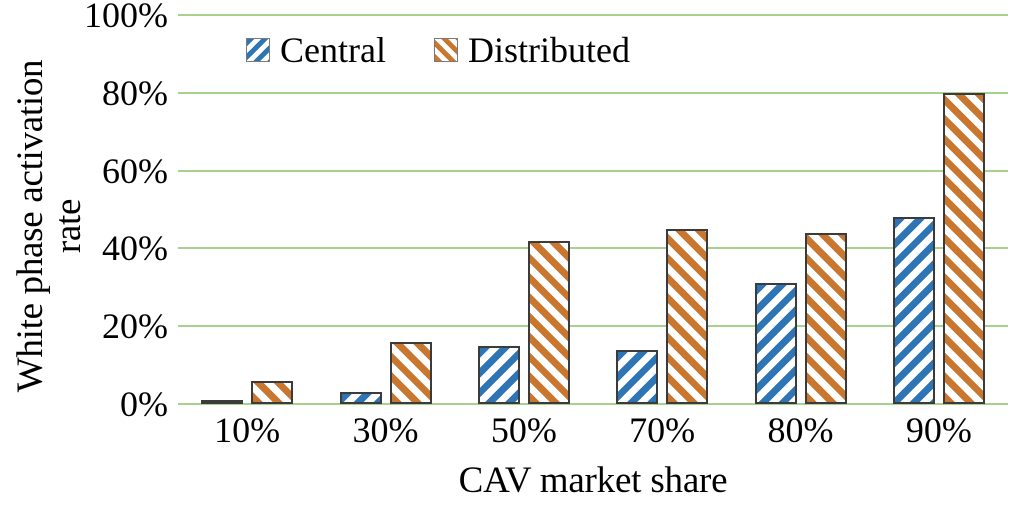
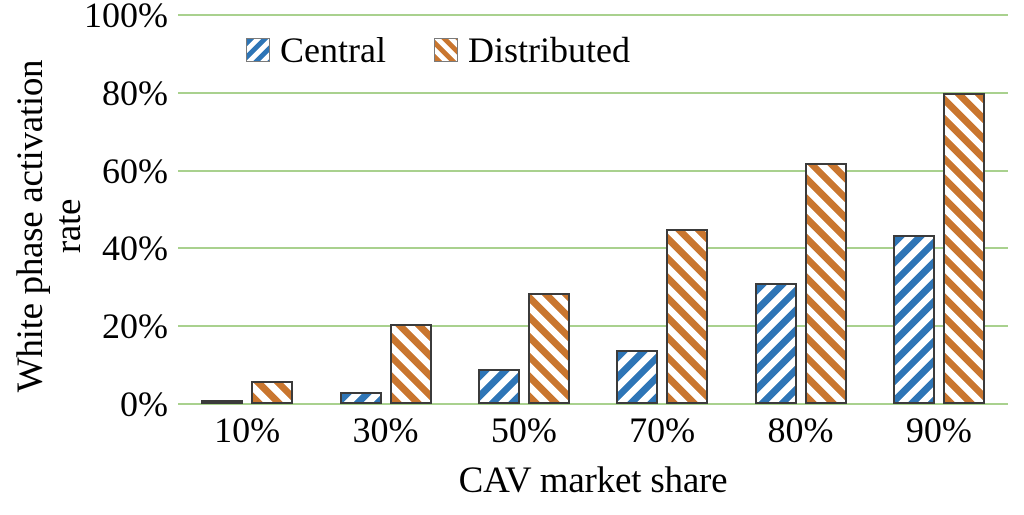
Distributed/30%: 16% -> 20%
Central/50%: 15% -> 9%
Distributed/50%: 42% -> 28%
Distributed/80%: 44% -> 62%
Central/90%: 48% -> 44%
